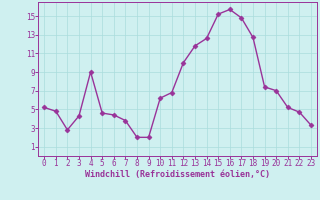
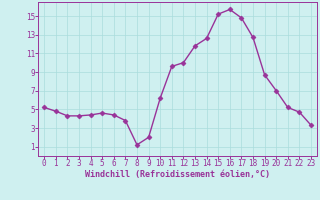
2: 2.8 -> 4.3
4: 9.0 -> 4.4
8: 2.0 -> 1.2
11: 6.8 -> 9.6
19: 7.4 -> 8.7
